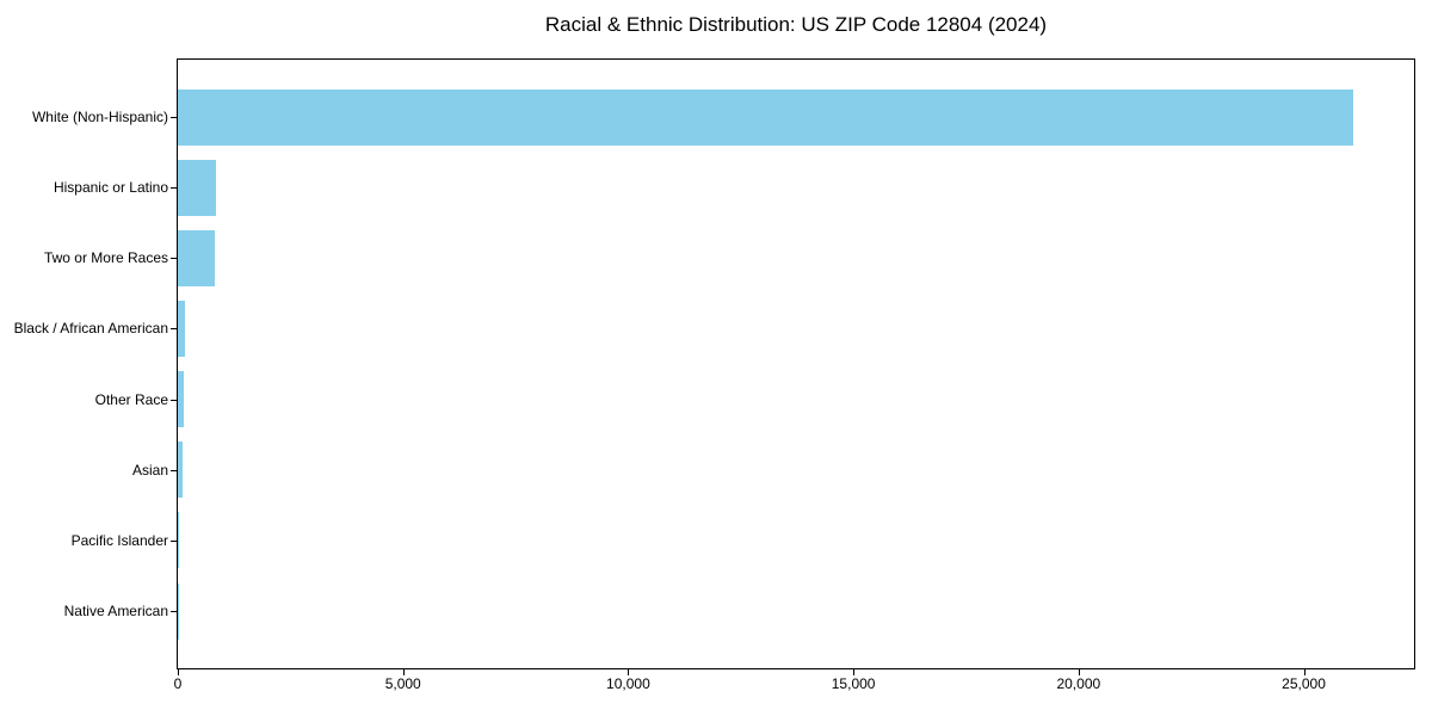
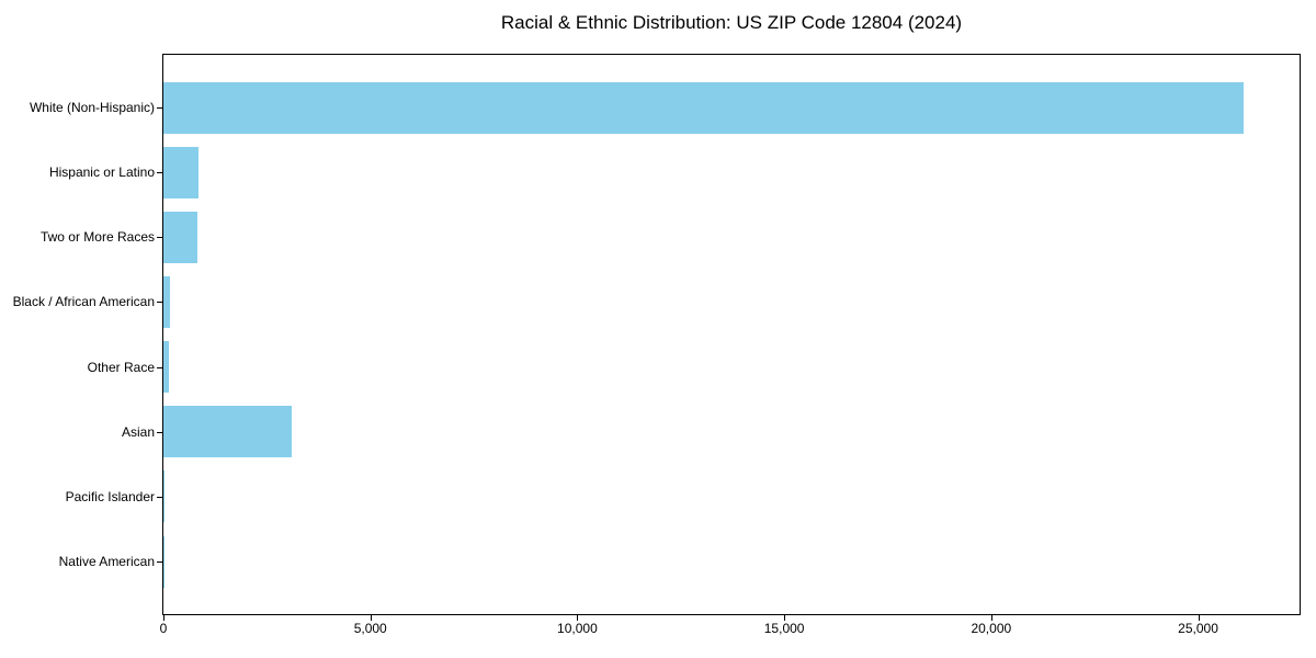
Asian: 100 -> 3100
